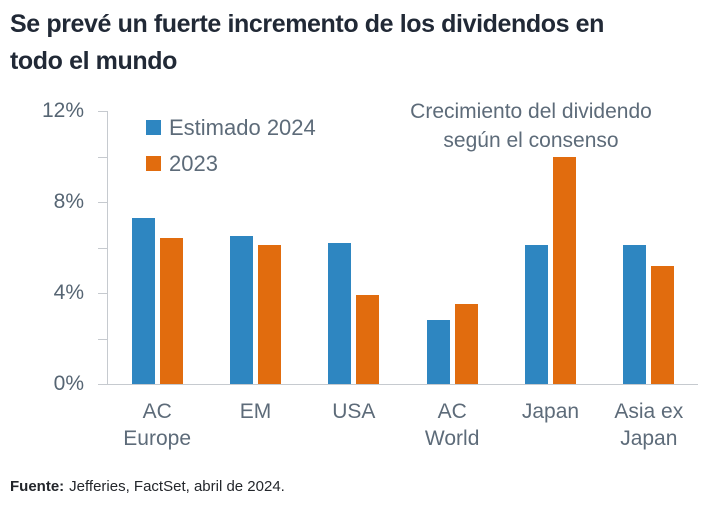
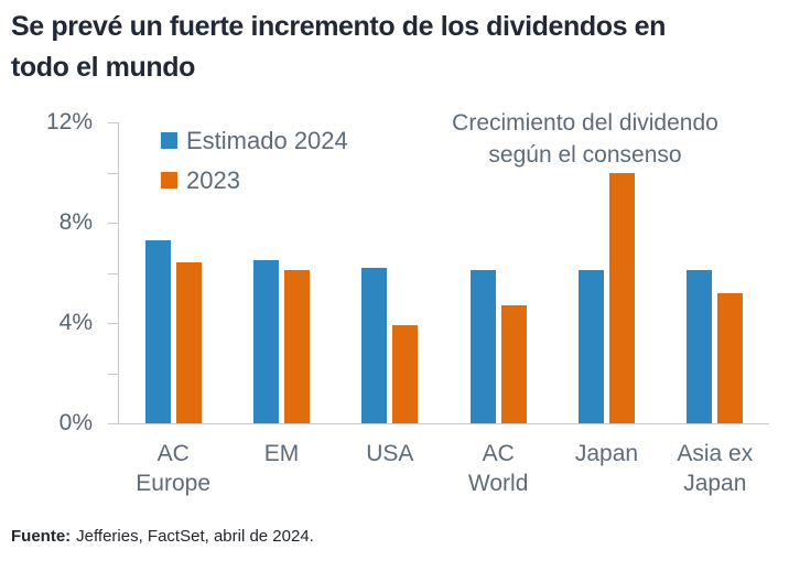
Estimado 2024/AC World: 2.8% -> 6.1%
2023/AC World: 3.5% -> 4.7%
